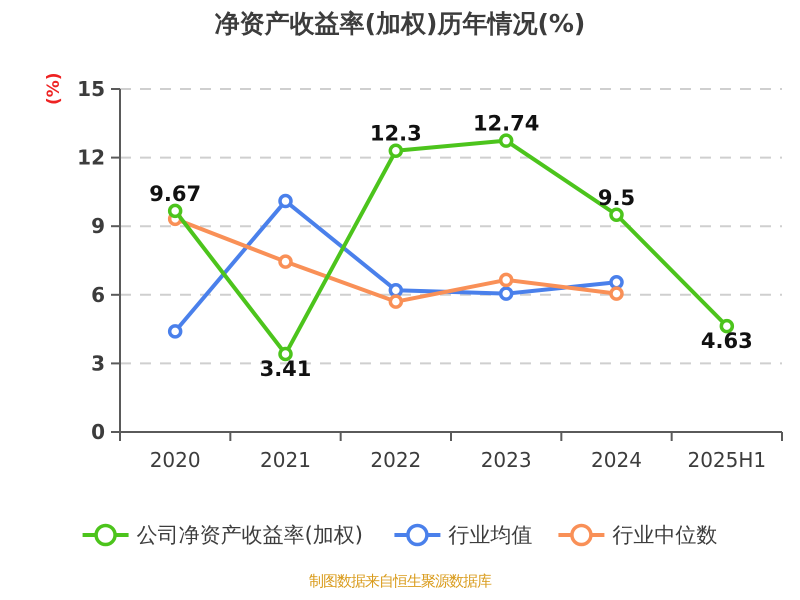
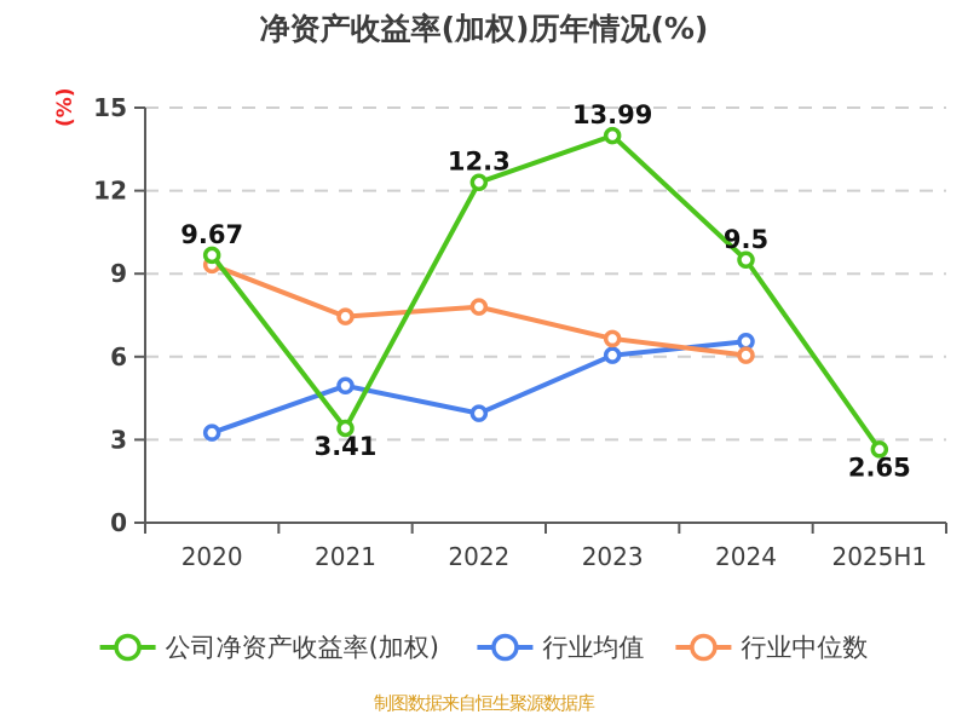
行业均值/2020: 4.4 -> 3.2
行业均值/2021: 10.1 -> 5.0
行业均值/2022: 6.2 -> 4.0
行业中位数/2022: 5.7 -> 7.8
公司净资产收益率(加权)/2023: 12.74 -> 13.99
公司净资产收益率(加权)/2025H1: 4.63 -> 2.65
